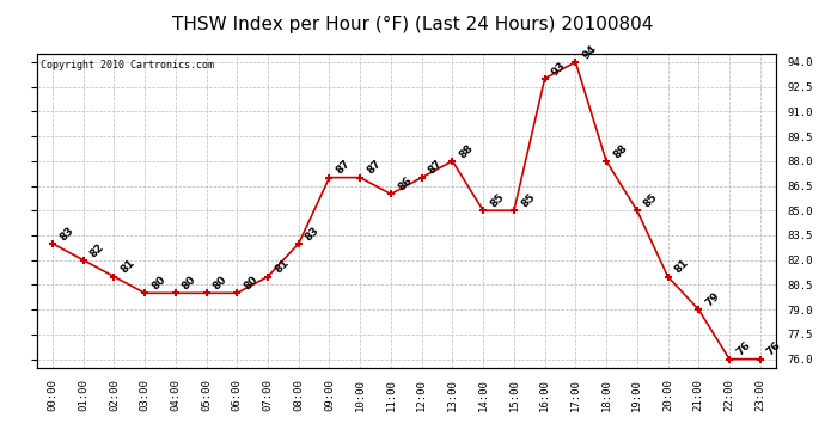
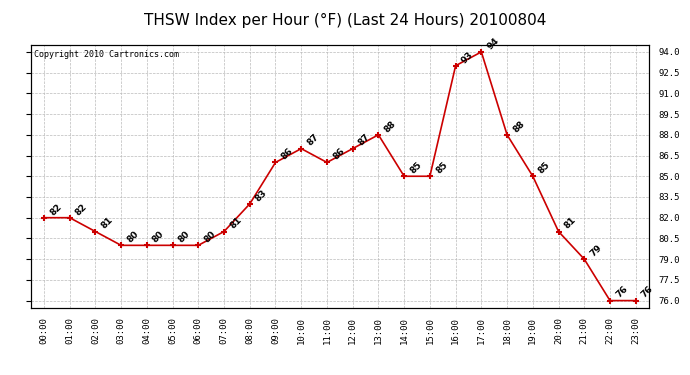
00:00: 83 -> 82
09:00: 87 -> 86
